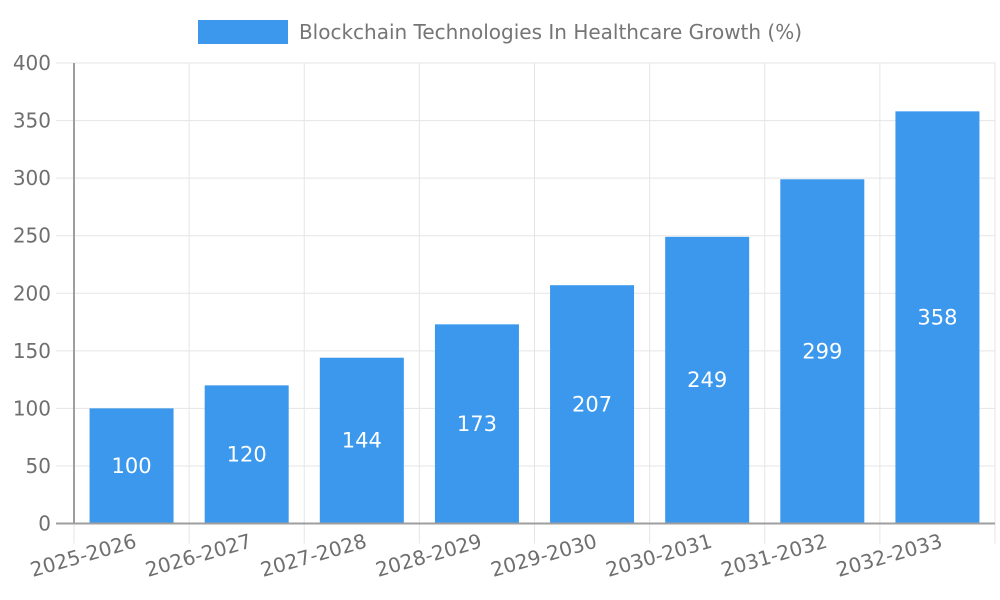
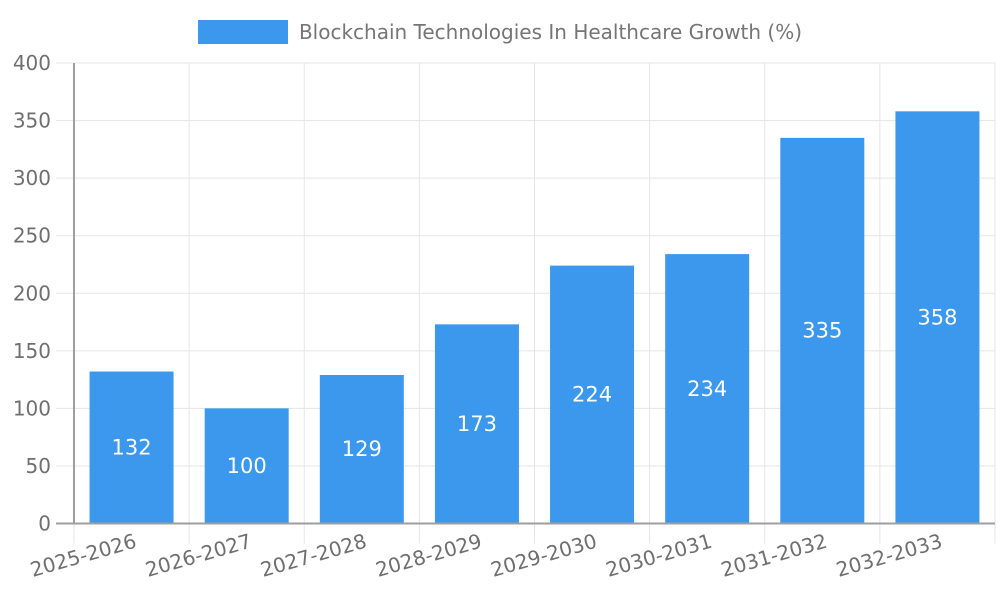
2025-2026: 100 -> 132
2026-2027: 120 -> 100
2027-2028: 144 -> 129
2029-2030: 207 -> 224
2030-2031: 249 -> 234
2031-2032: 299 -> 335
